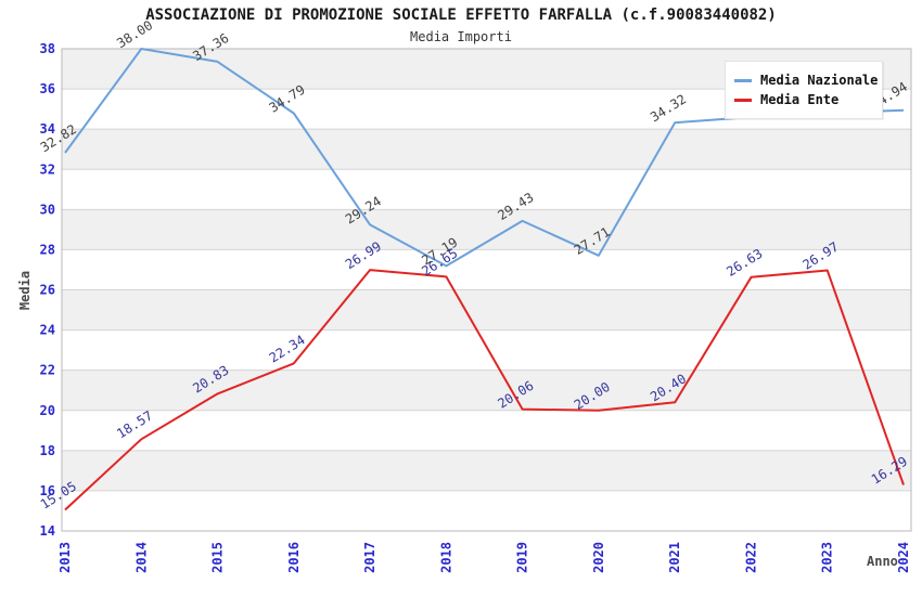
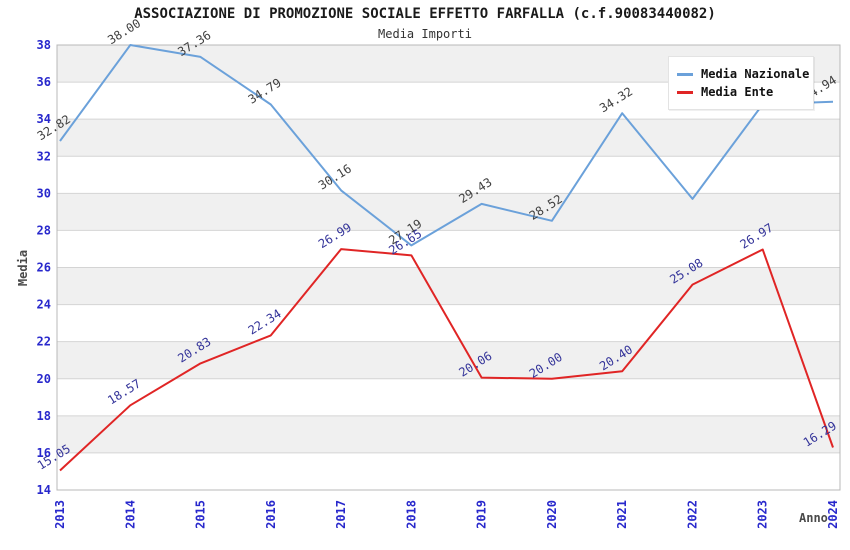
Media Nazionale/2017: 29.24 -> 30.16
Media Nazionale/2020: 27.71 -> 28.52
Media Nazionale/2022: 34.6 -> 29.7
Media Ente/2022: 26.63 -> 25.08
